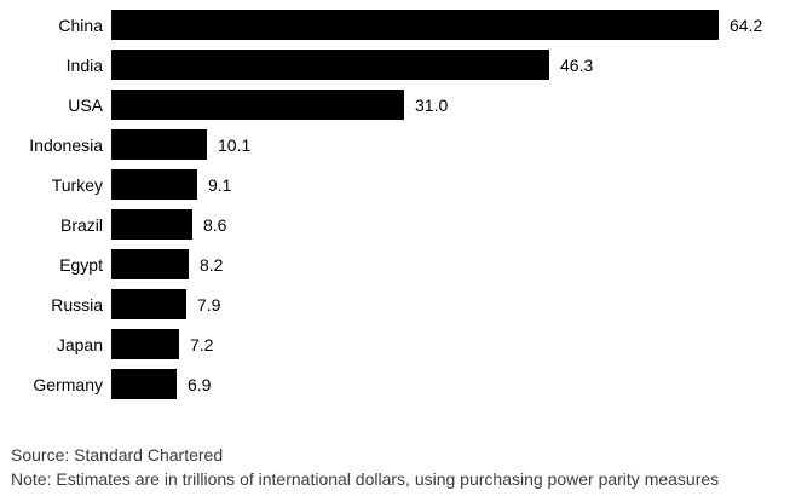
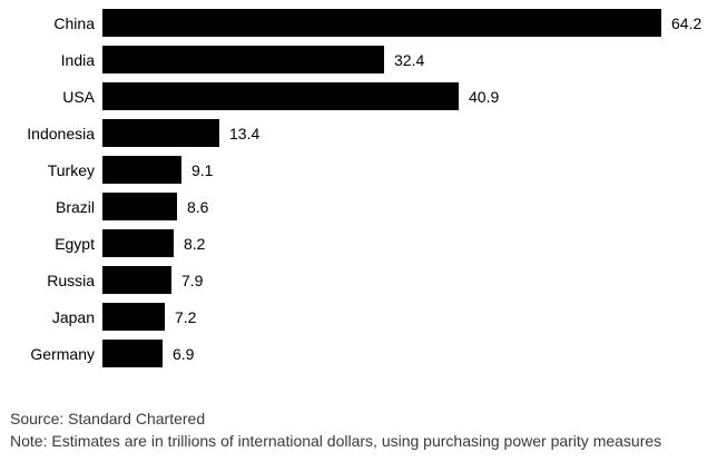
India: 46.3 -> 32.4
USA: 31.0 -> 40.9
Indonesia: 10.1 -> 13.4
